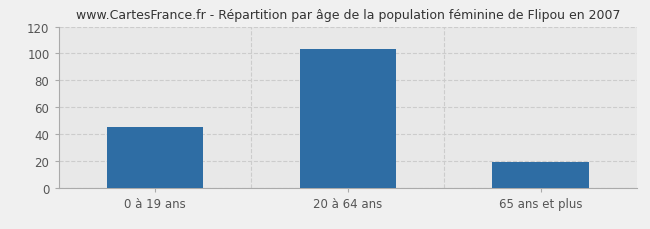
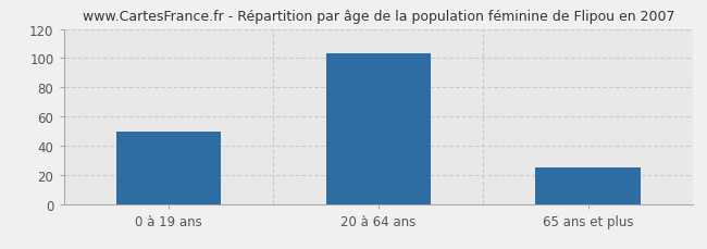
0 à 19 ans: 45 -> 50
65 ans et plus: 19 -> 25
